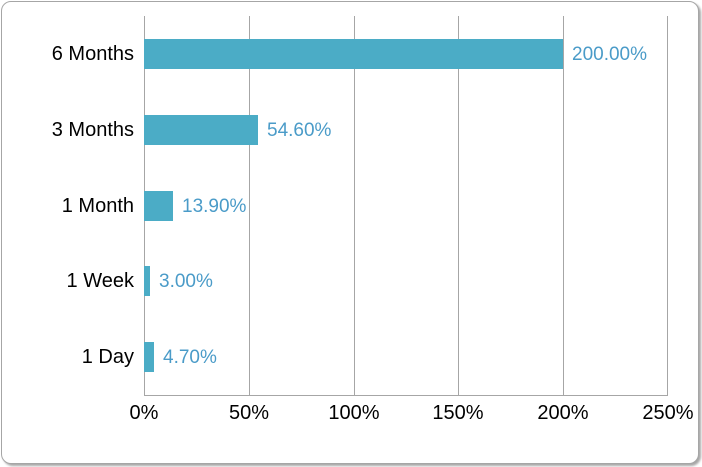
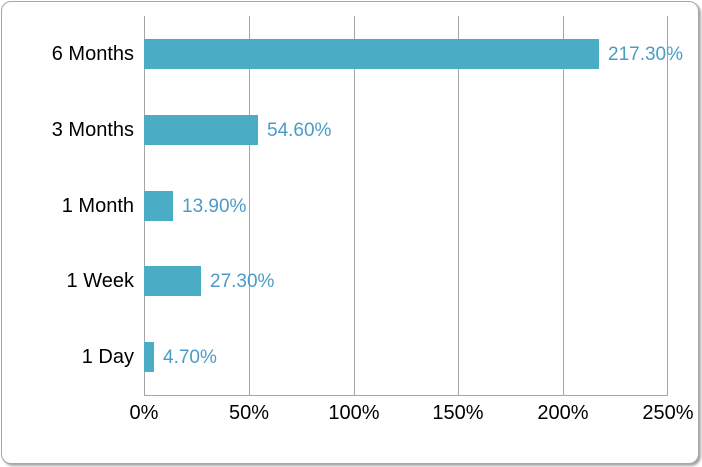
6 Months: 200.00% -> 217.30%
1 Week: 3.00% -> 27.30%
